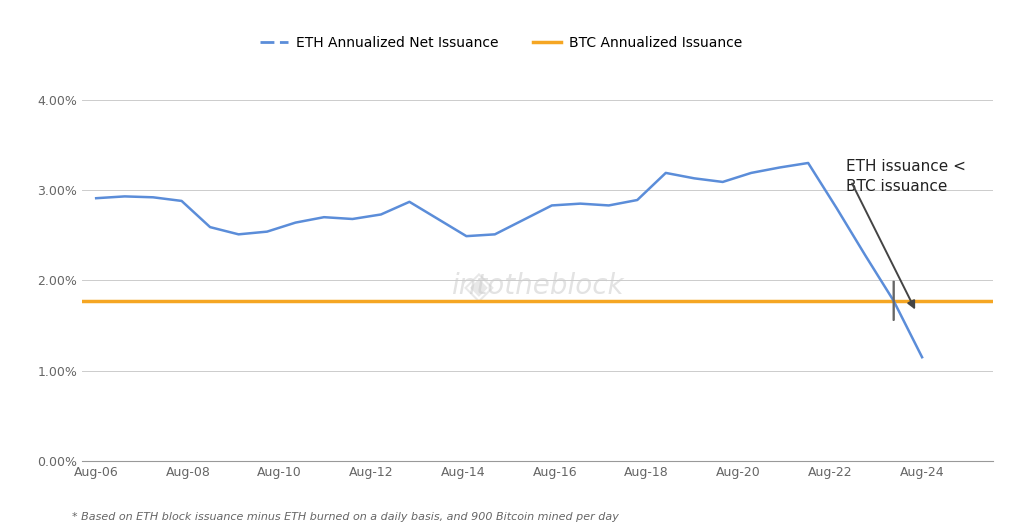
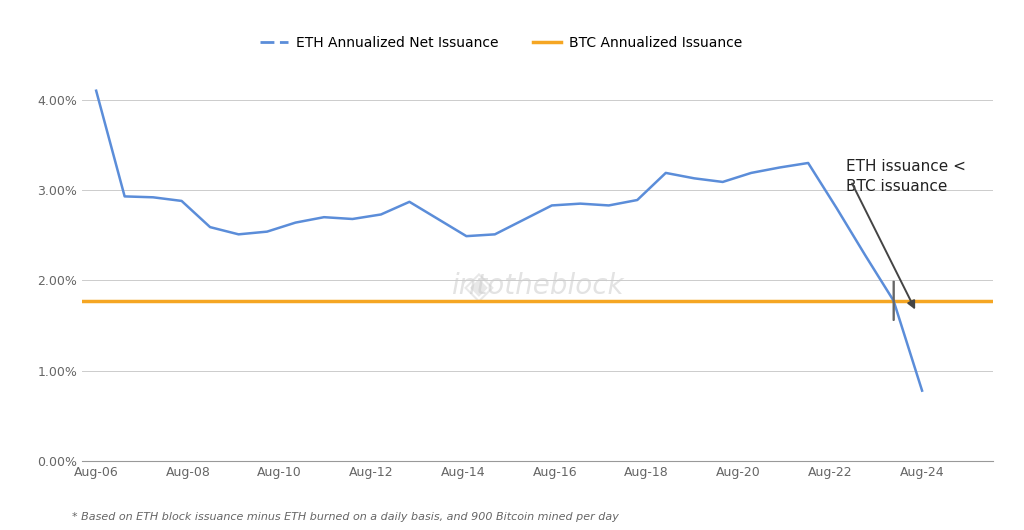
Aug-06: 2.91% -> 4.10%
Aug-24: 1.15% -> 0.78%
